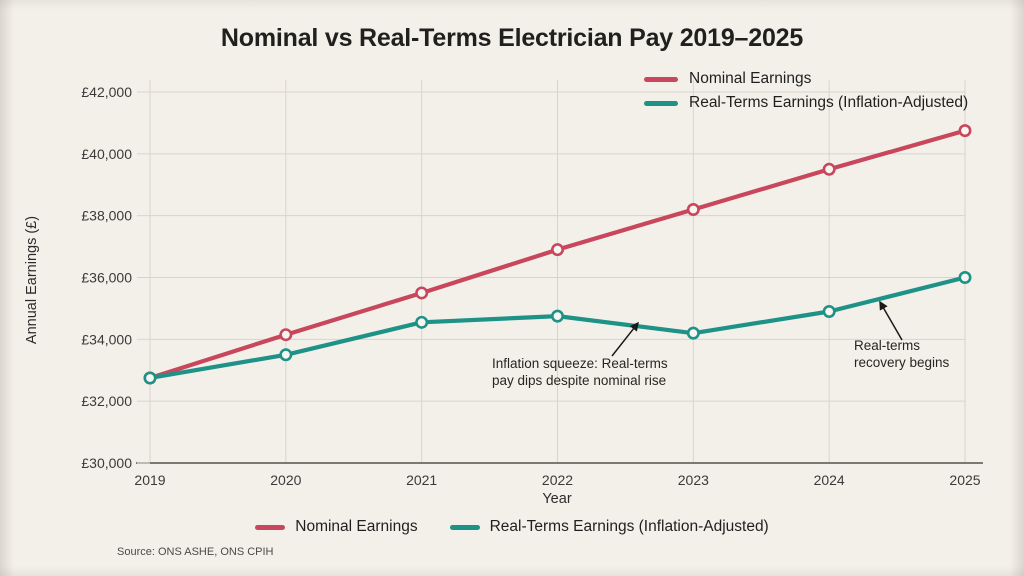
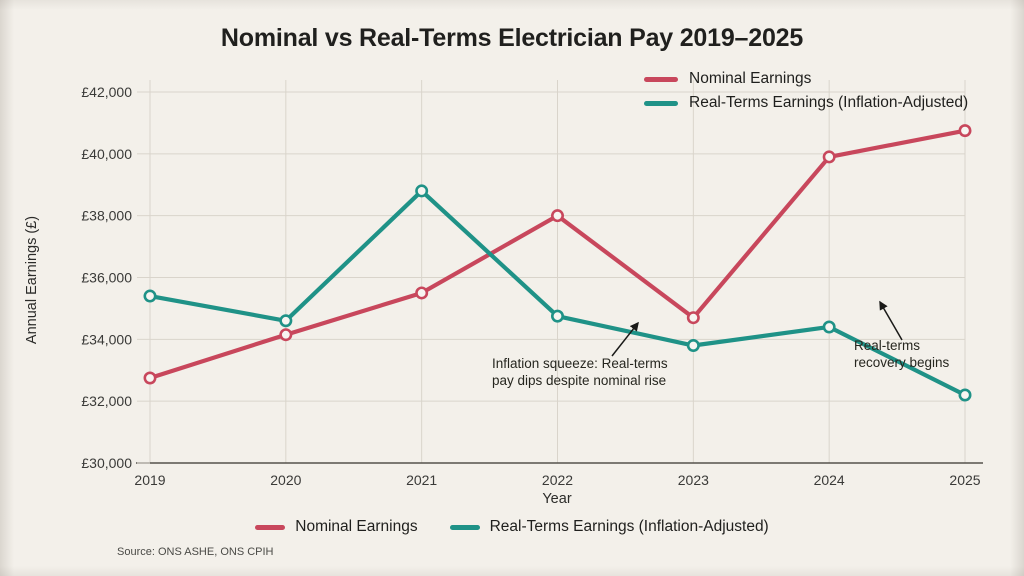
Real-Terms Earnings (Inflation-Adjusted)/2019: £32800 -> £35400
Real-Terms Earnings (Inflation-Adjusted)/2020: £33500 -> £34600
Real-Terms Earnings (Inflation-Adjusted)/2021: £34600 -> £38800
Nominal Earnings/2022: £36900 -> £38000
Nominal Earnings/2023: £38200 -> £34700
Real-Terms Earnings (Inflation-Adjusted)/2023: £34200 -> £33800
Nominal Earnings/2024: £39500 -> £39900
Real-Terms Earnings (Inflation-Adjusted)/2024: £34900 -> £34400
Real-Terms Earnings (Inflation-Adjusted)/2025: £36000 -> £32200
